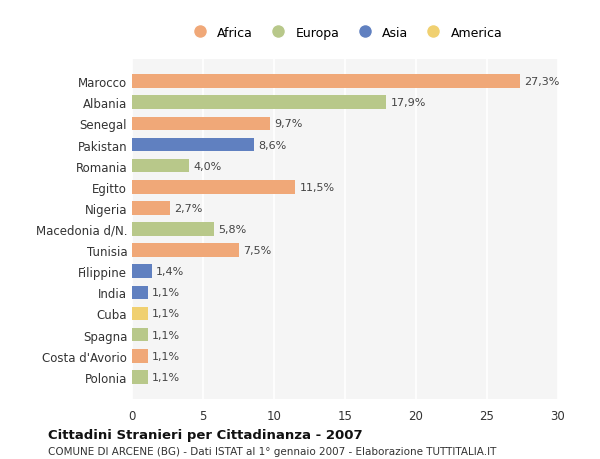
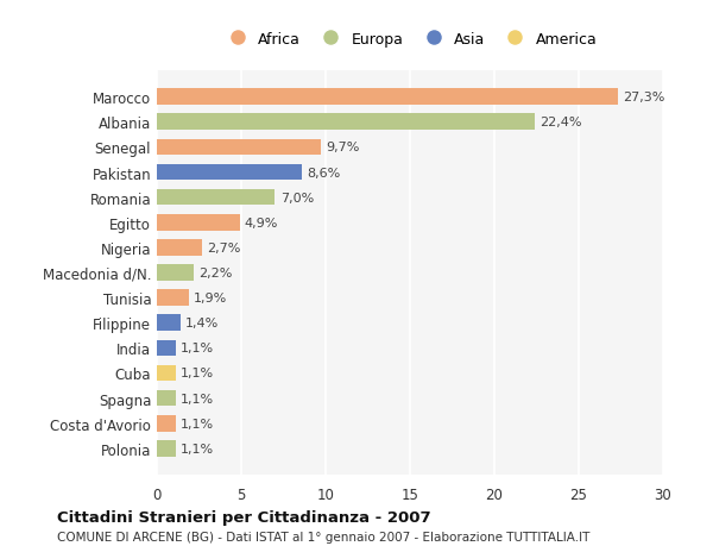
Albania: 17,9% -> 22,4%
Romania: 4,0% -> 7,0%
Egitto: 11,5% -> 4,9%
Macedonia d/N.: 5,8% -> 2,2%
Tunisia: 7,5% -> 1,9%
